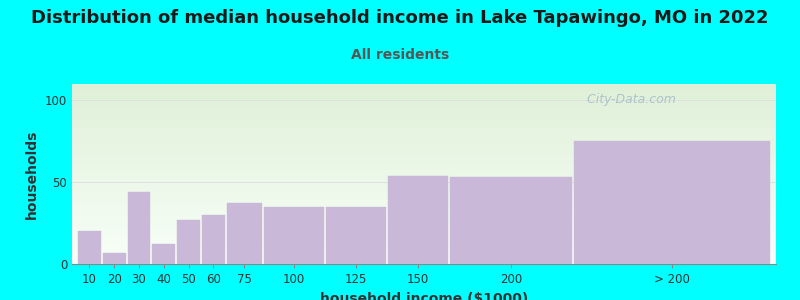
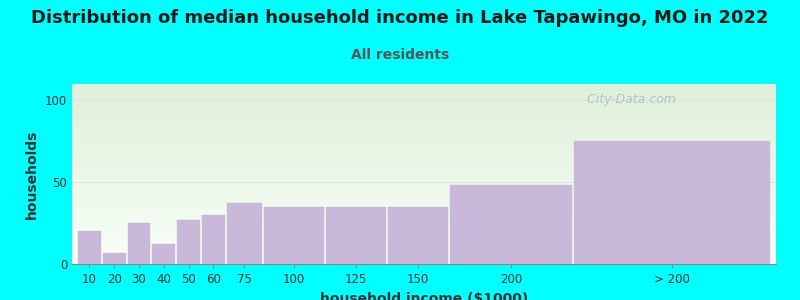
30: 44 -> 25
150: 54 -> 35
200: 53 -> 48
